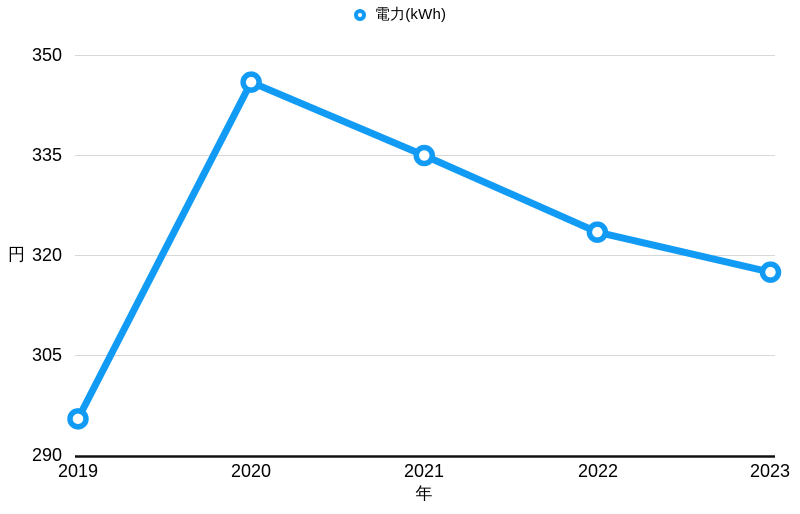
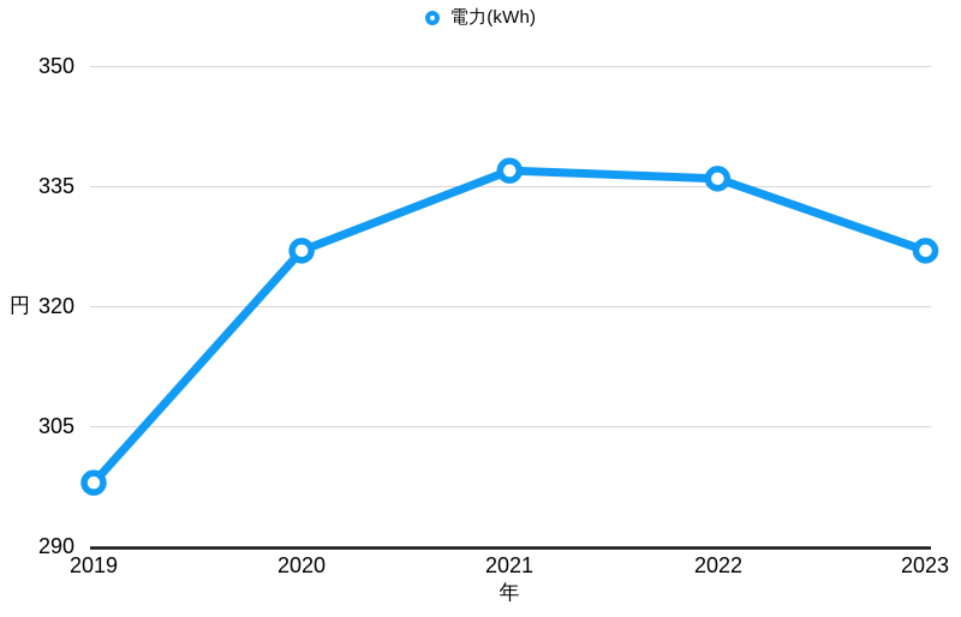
2019: 296 -> 298
2020: 346 -> 327
2021: 335 -> 337
2022: 324 -> 336
2023: 318 -> 327
